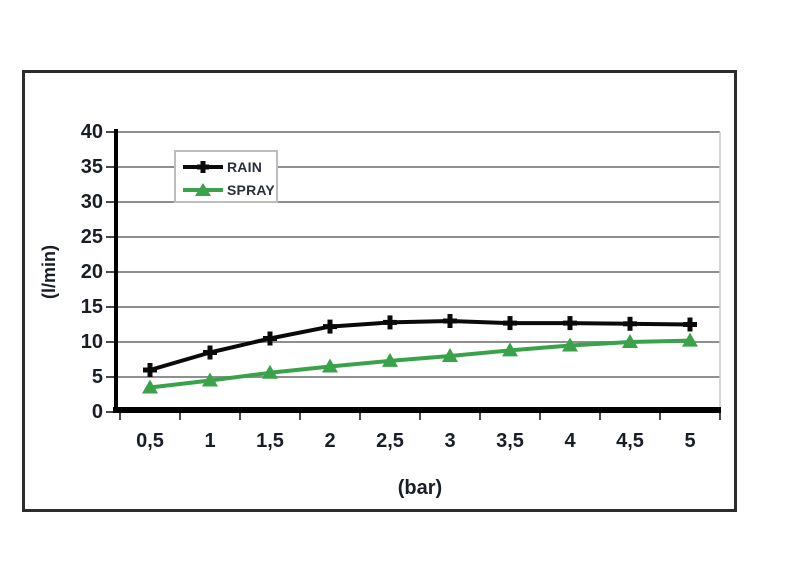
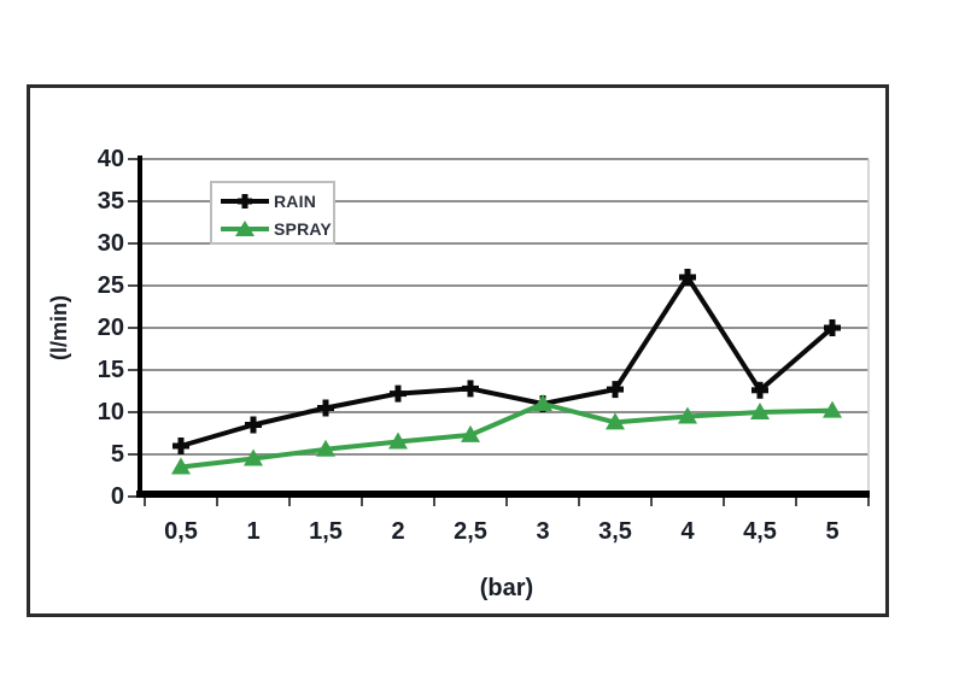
RAIN/3: 13 -> 11
SPRAY/3: 8 -> 11
RAIN/4: 13 -> 26
RAIN/5: 12 -> 20
